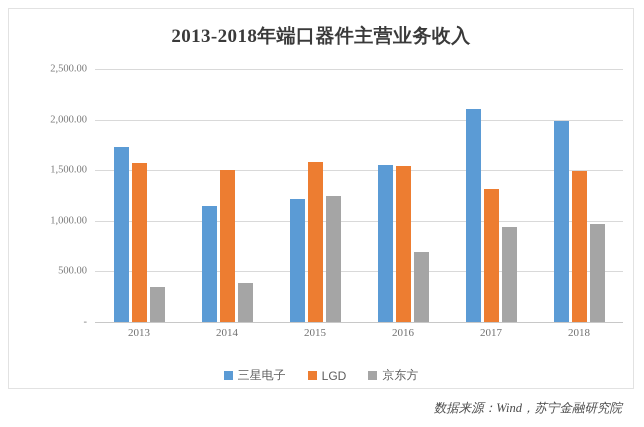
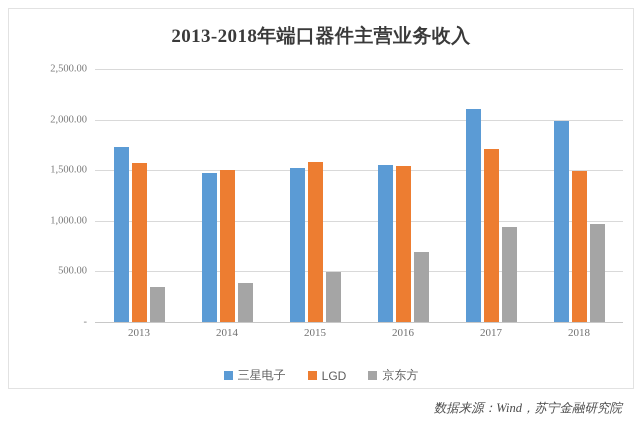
三星电子/2014: 1150 -> 1470
三星电子/2015: 1220 -> 1520
京东方/2015: 1250 -> 490
LGD/2017: 1310 -> 1710
